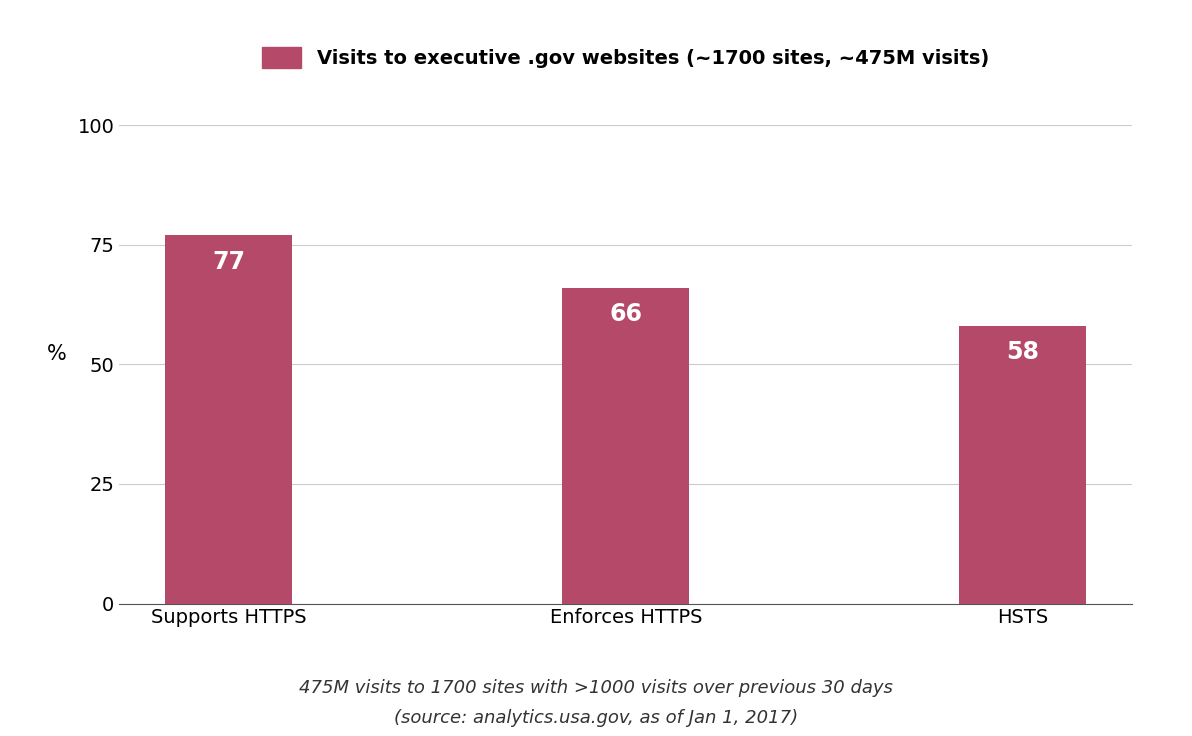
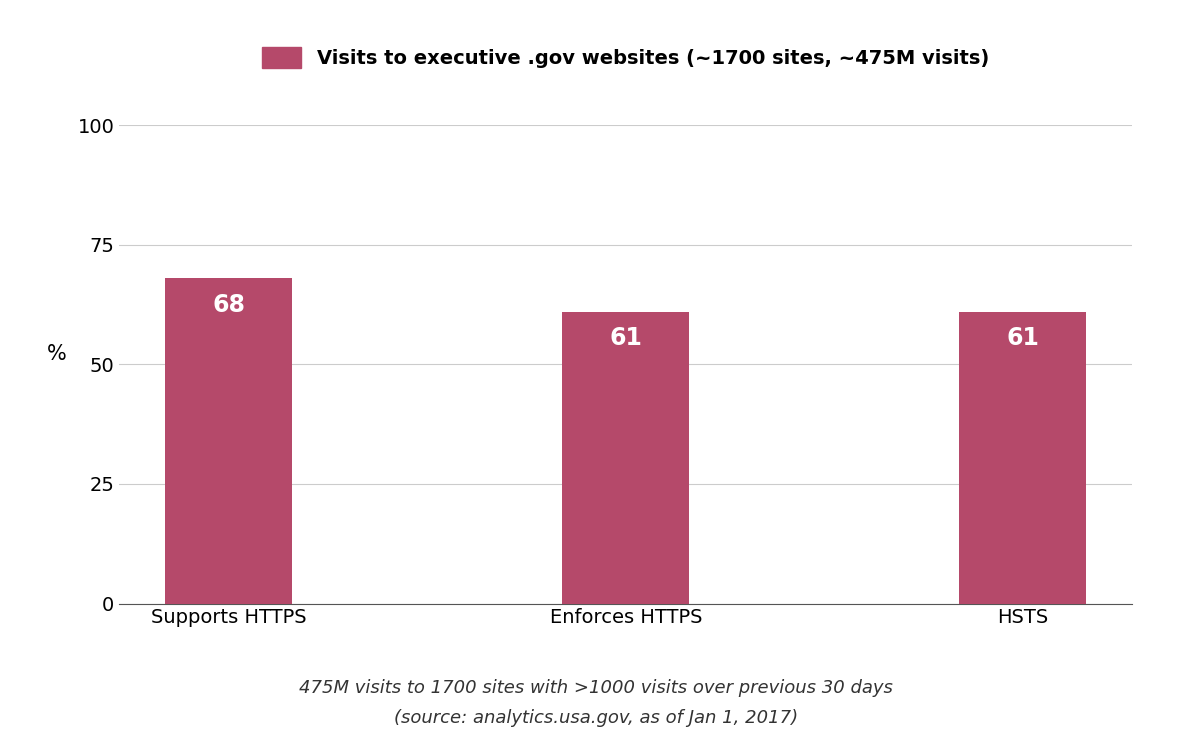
Supports HTTPS: 77 -> 68
Enforces HTTPS: 66 -> 61
HSTS: 58 -> 61
